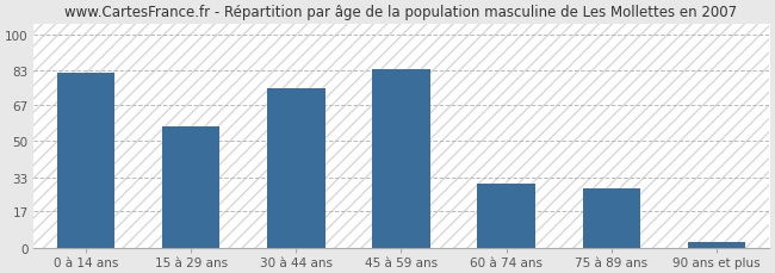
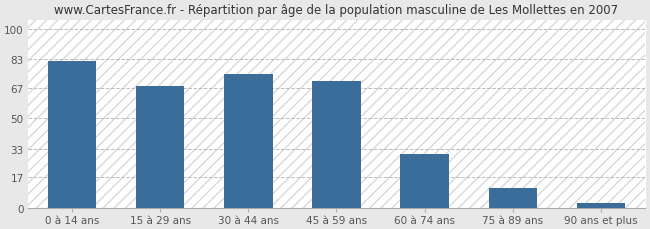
15 à 29 ans: 57 -> 68
45 à 59 ans: 84 -> 71
75 à 89 ans: 28 -> 11
